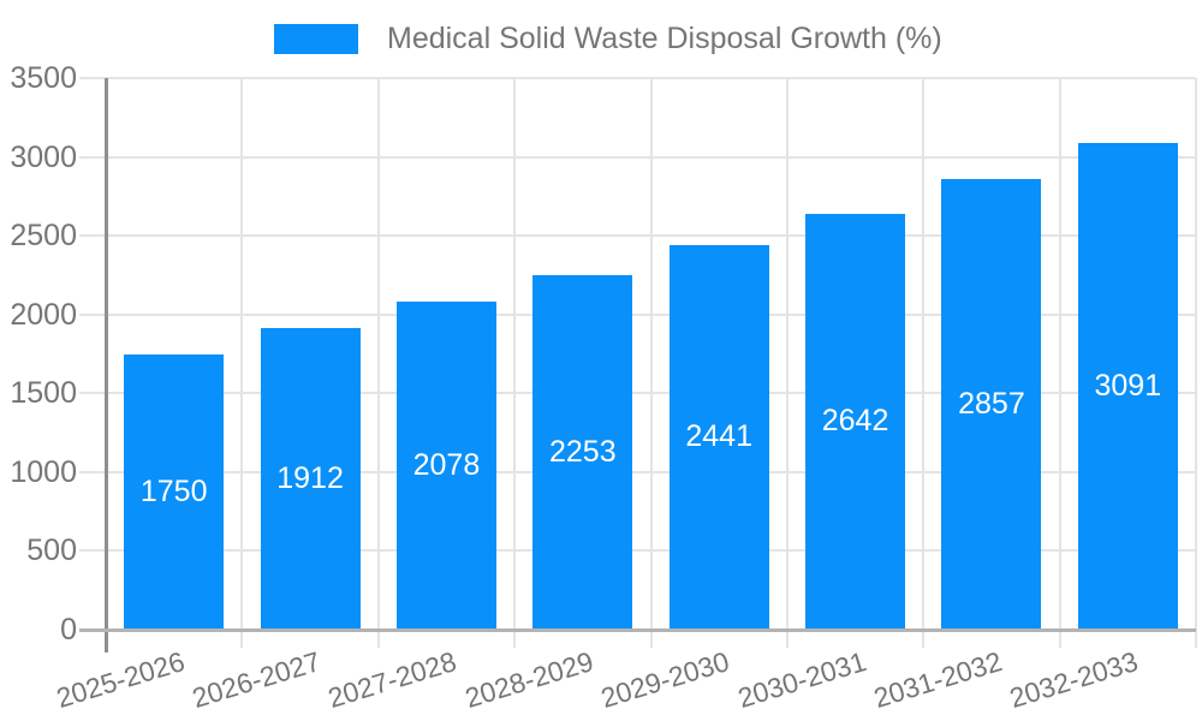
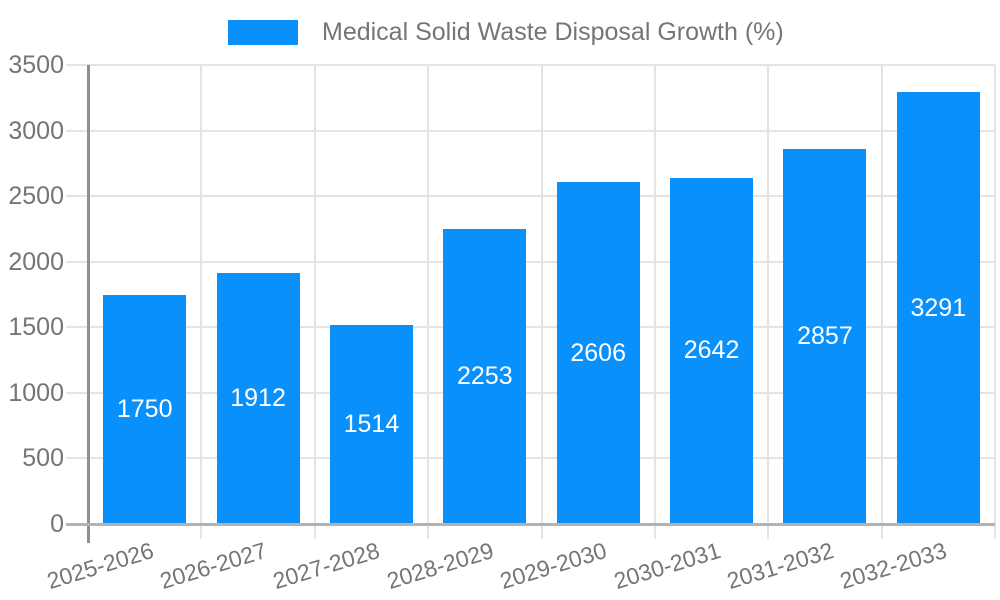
2027-2028: 2078 -> 1514
2029-2030: 2441 -> 2606
2032-2033: 3091 -> 3291
